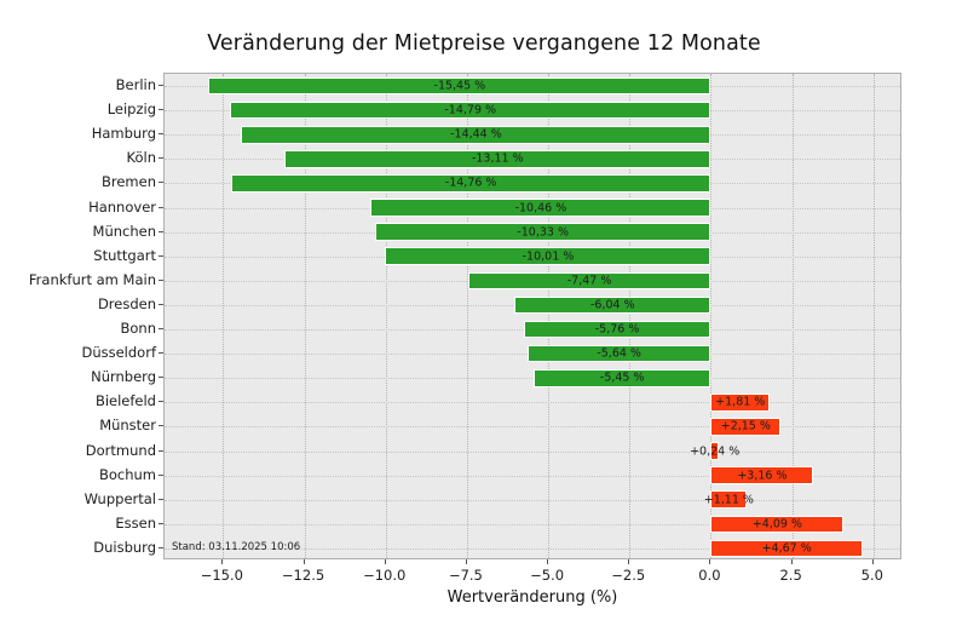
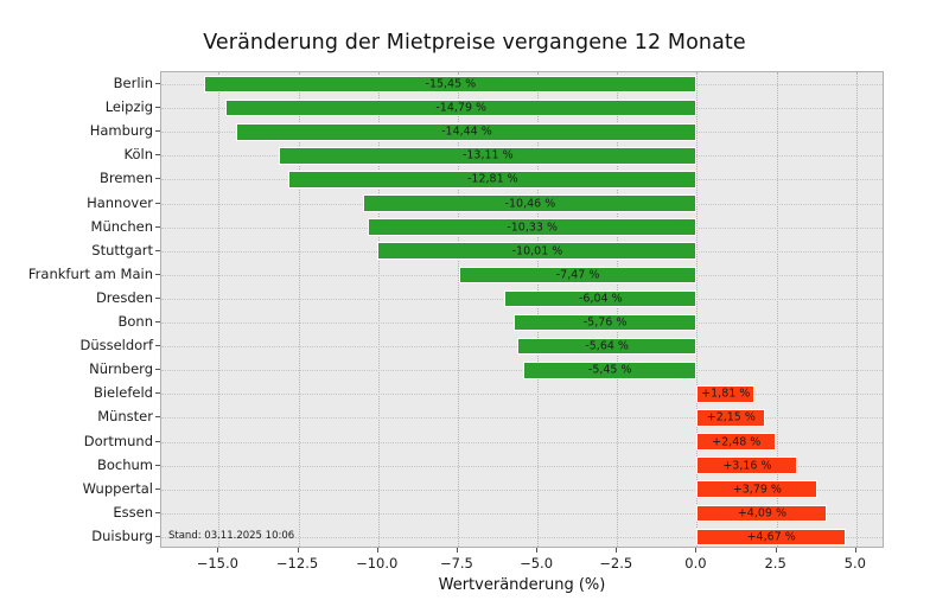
Bremen: -14,76 -> -12,81
Dortmund: +0,24 -> +2,48
Wuppertal: +1,11 -> +3,79
